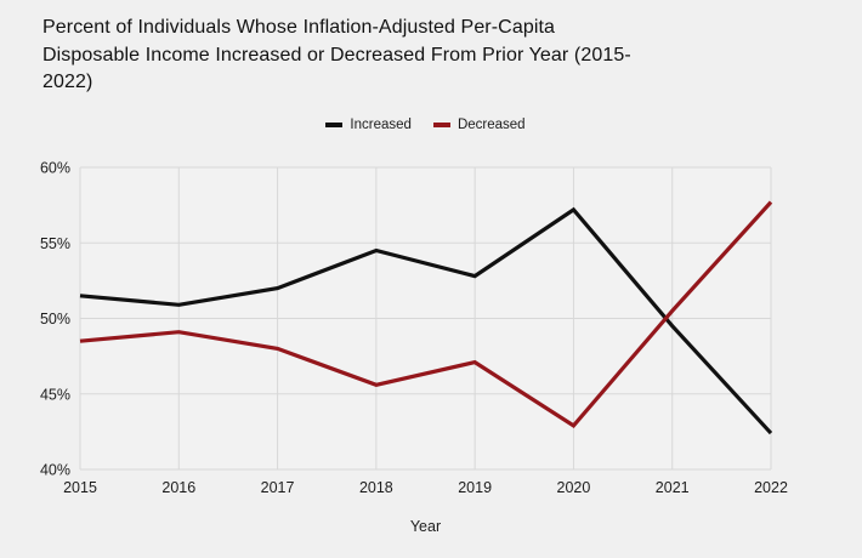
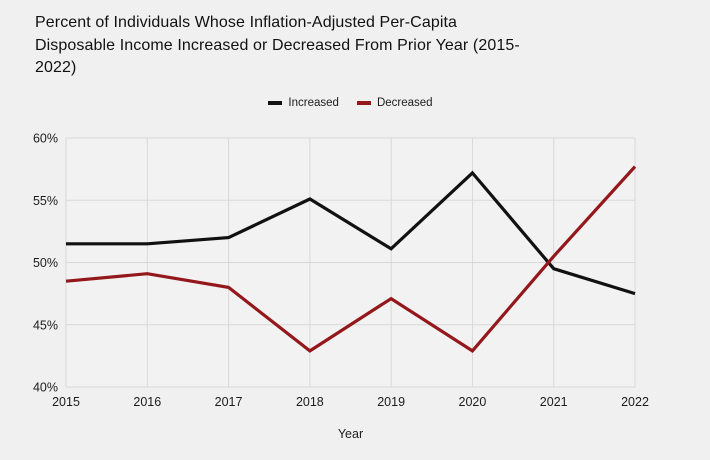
Increased/2016: 50.9% -> 51.5%
Increased/2018: 54.5% -> 55.1%
Decreased/2018: 45.6% -> 42.9%
Increased/2019: 52.8% -> 51.1%
Increased/2022: 42.4% -> 47.5%
